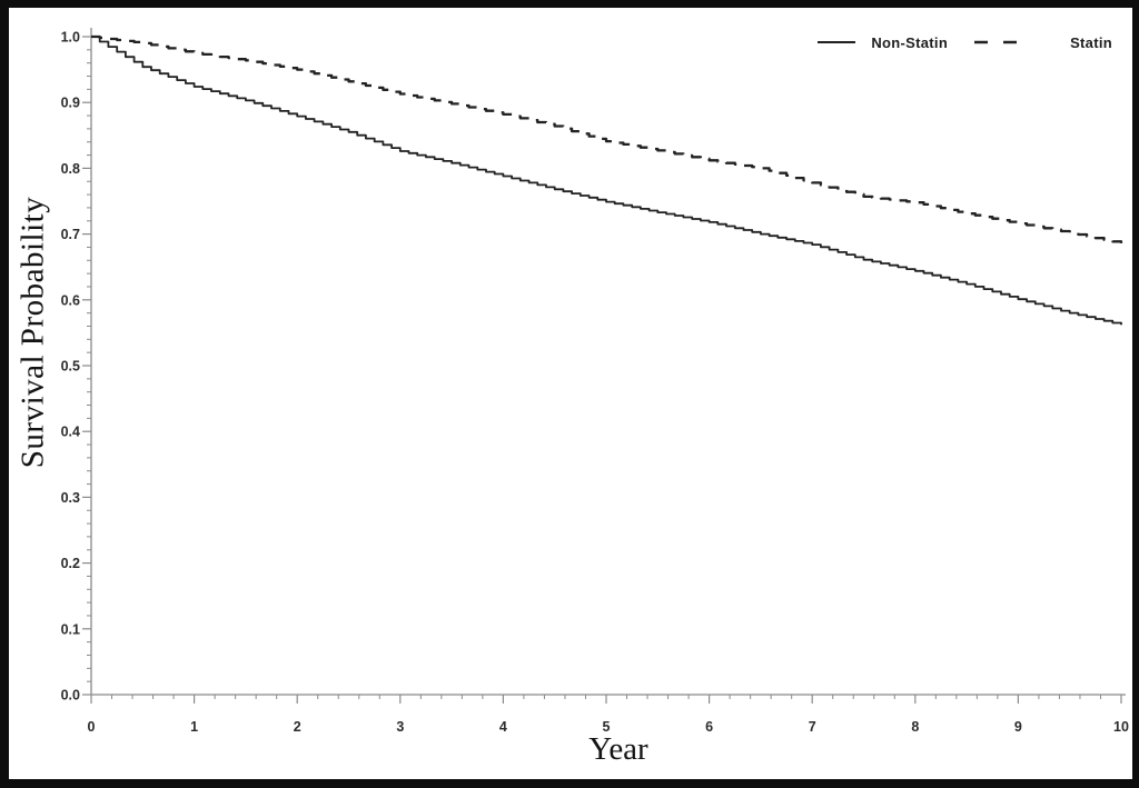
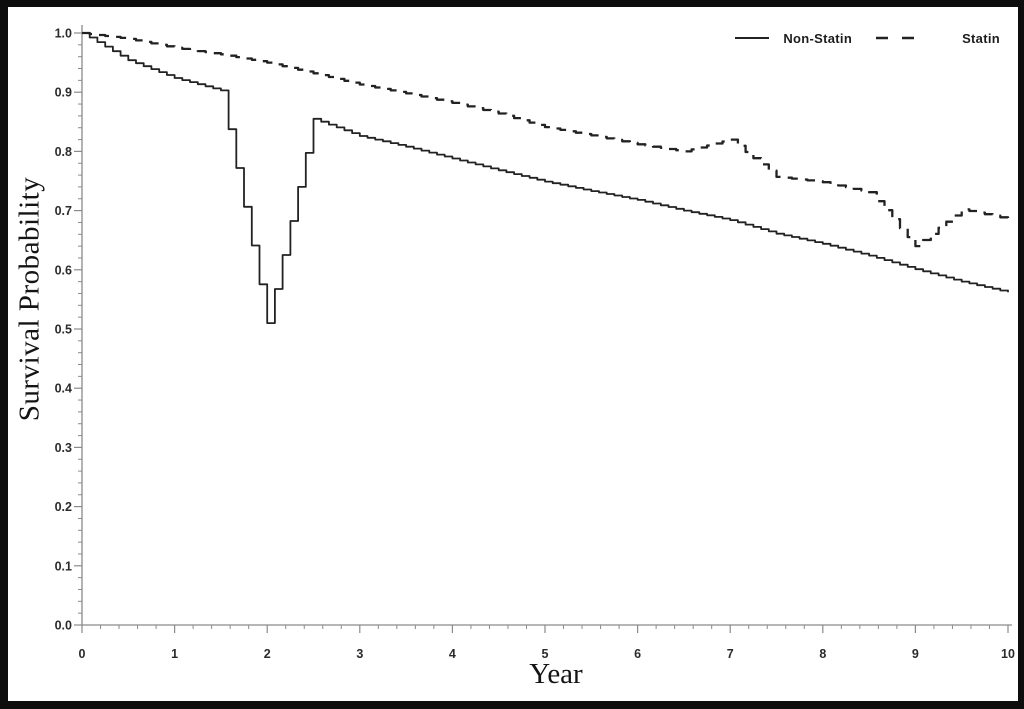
Non-Statin/2: 0.88 -> 0.51
Statin/7: 0.78 -> 0.82
Statin/9: 0.72 -> 0.64
